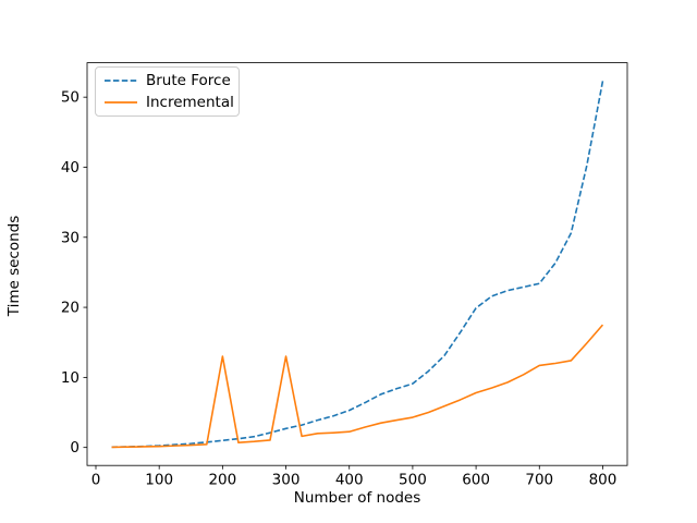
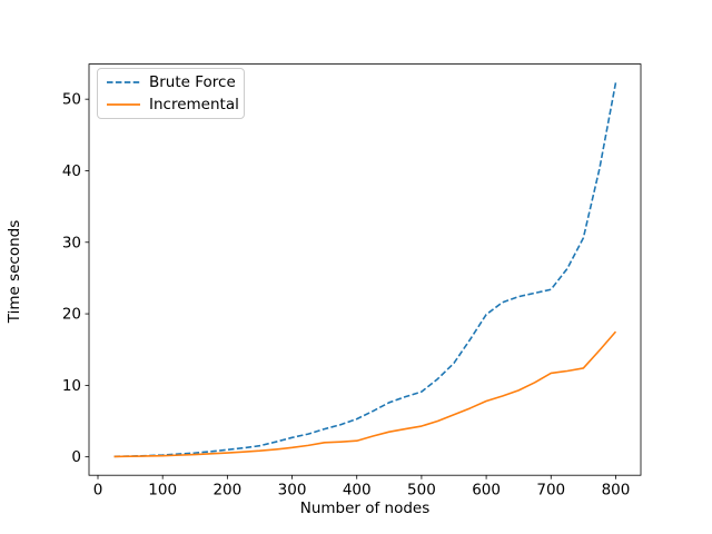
Incremental/200: 13 -> 1
Incremental/300: 13 -> 1
